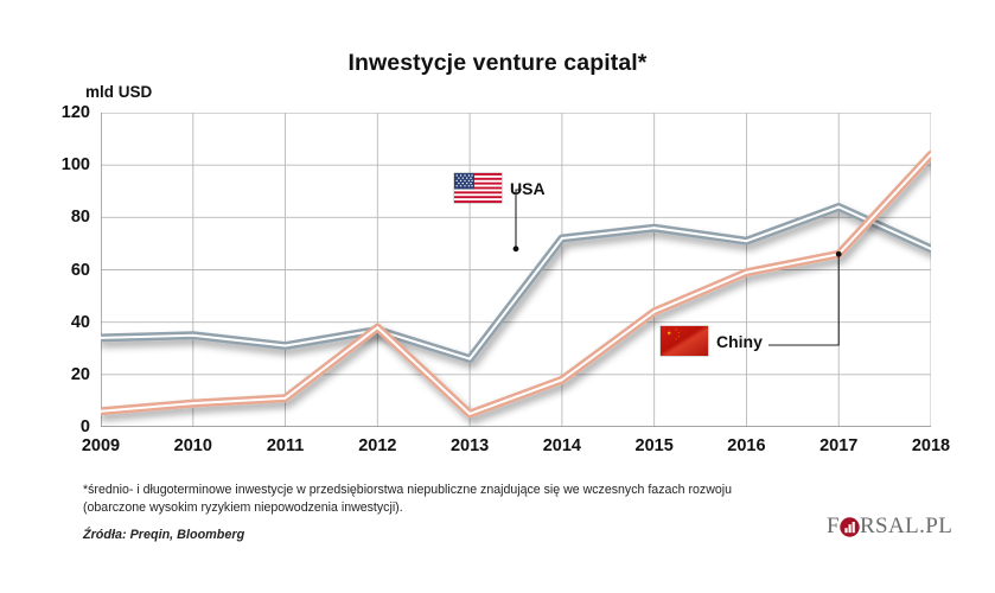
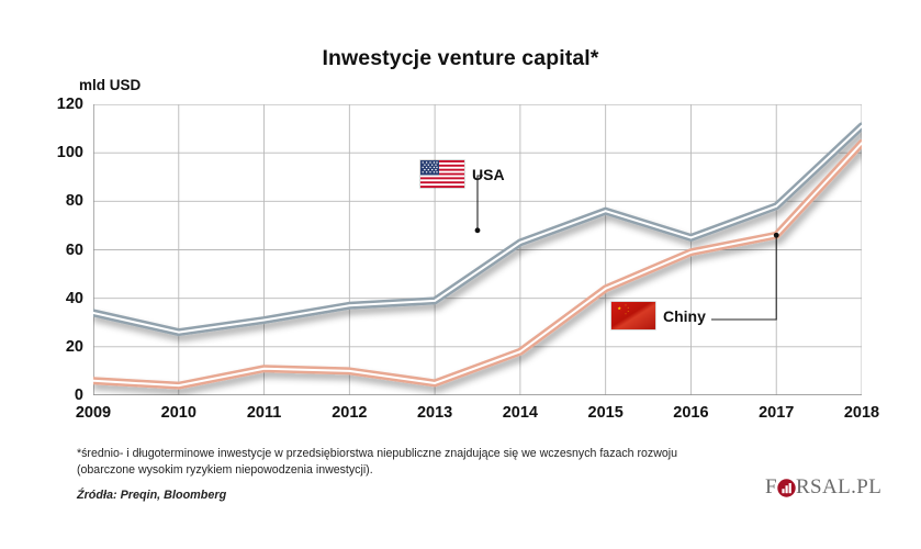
USA/2010: 35 -> 26
Chiny/2010: 9 -> 4
Chiny/2012: 38 -> 10
USA/2013: 26 -> 39
USA/2014: 72 -> 63
USA/2016: 71 -> 65
USA/2017: 84 -> 78
USA/2018: 68 -> 111
